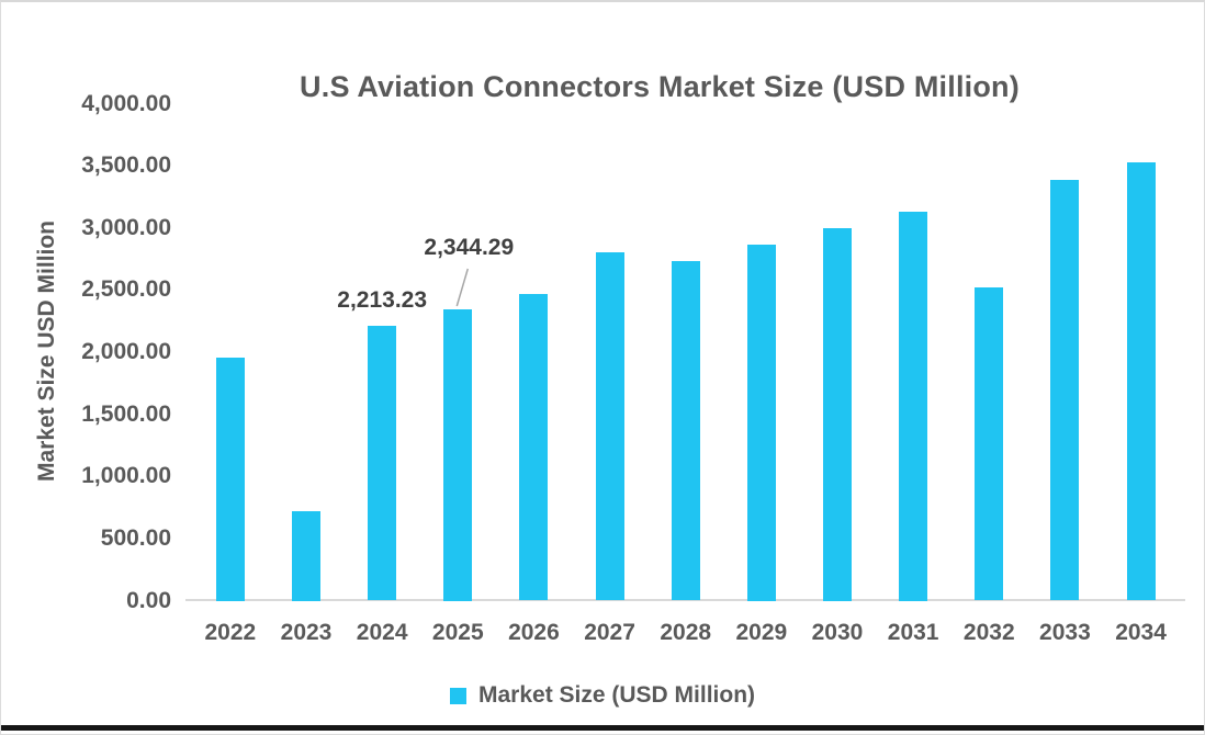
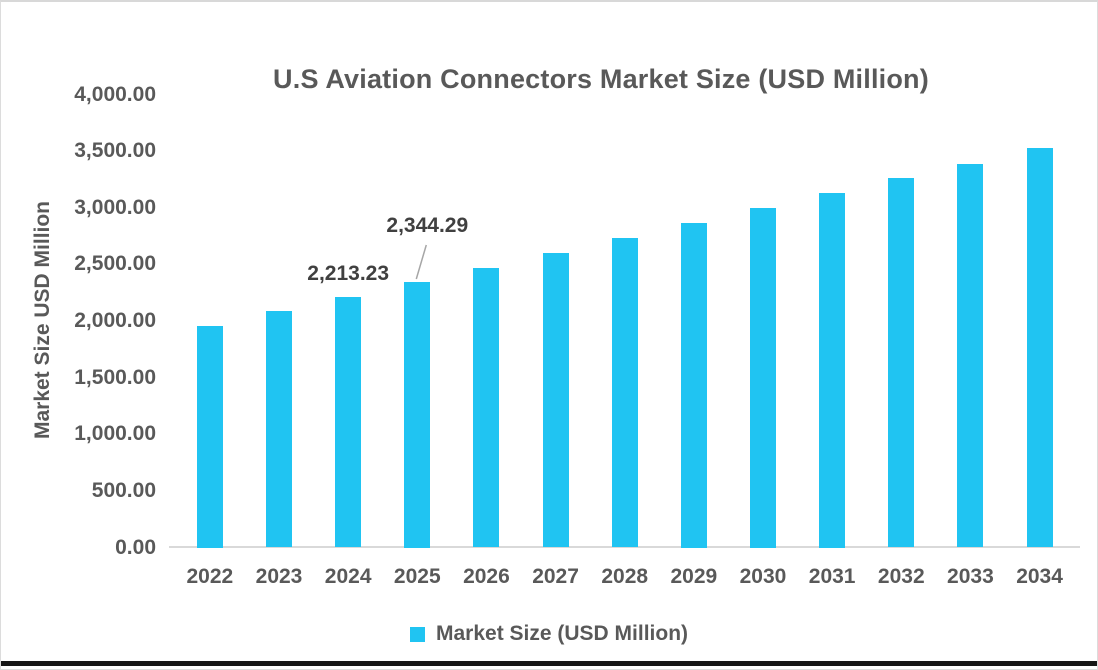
2023: 720 -> 2090
2027: 2800 -> 2600
2032: 2520 -> 3260
